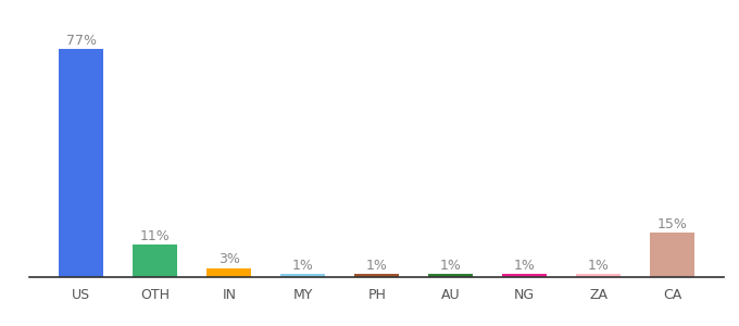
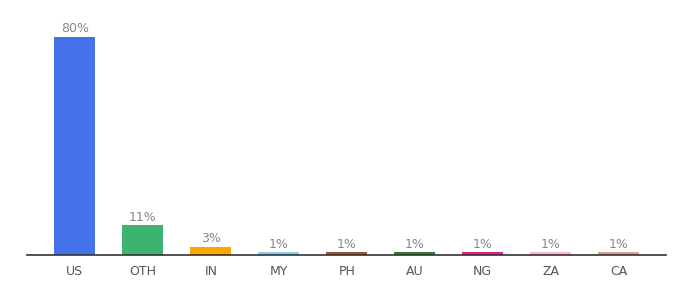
US: 77% -> 80%
CA: 15% -> 1%
